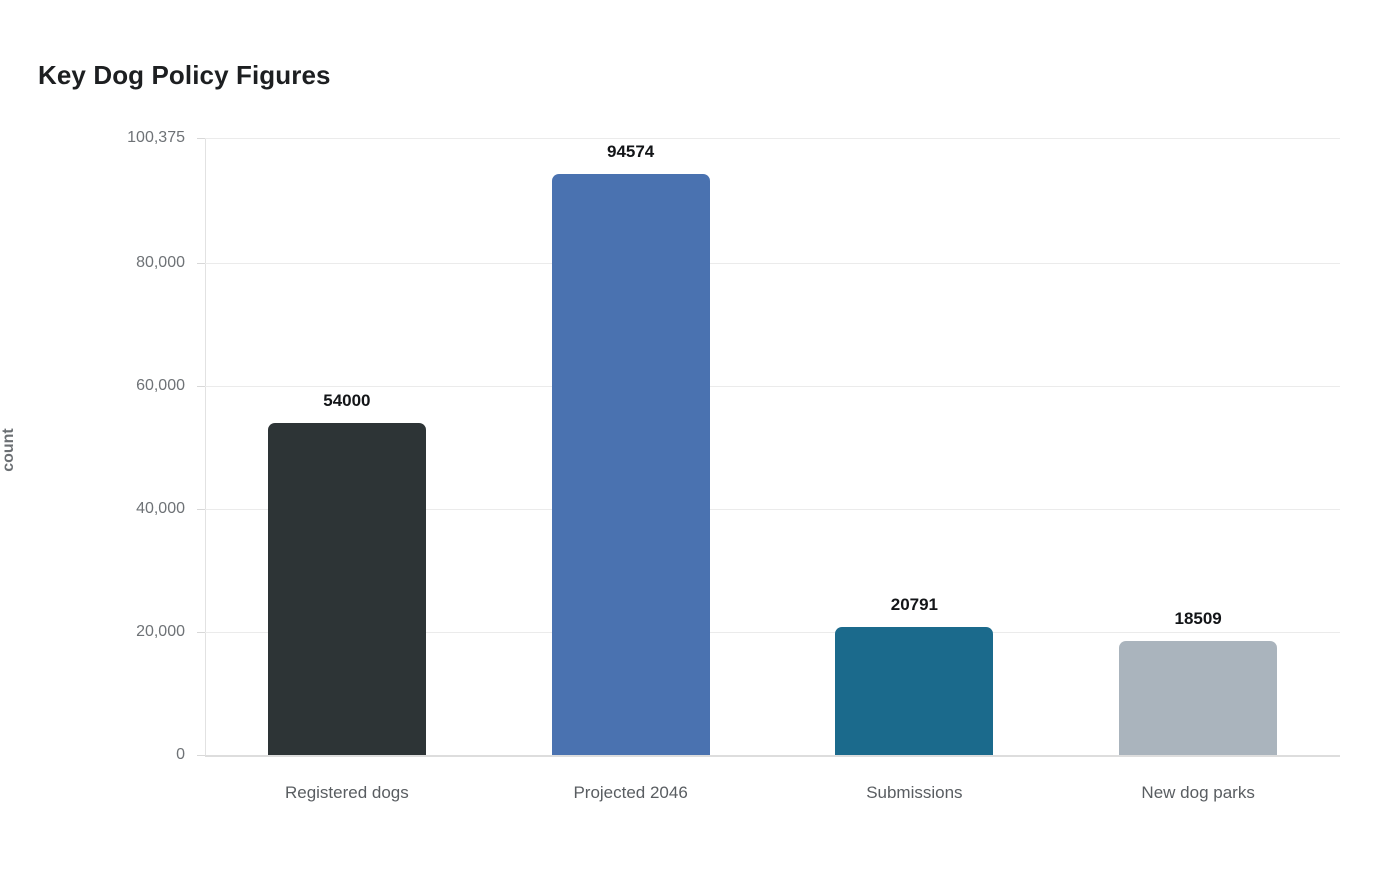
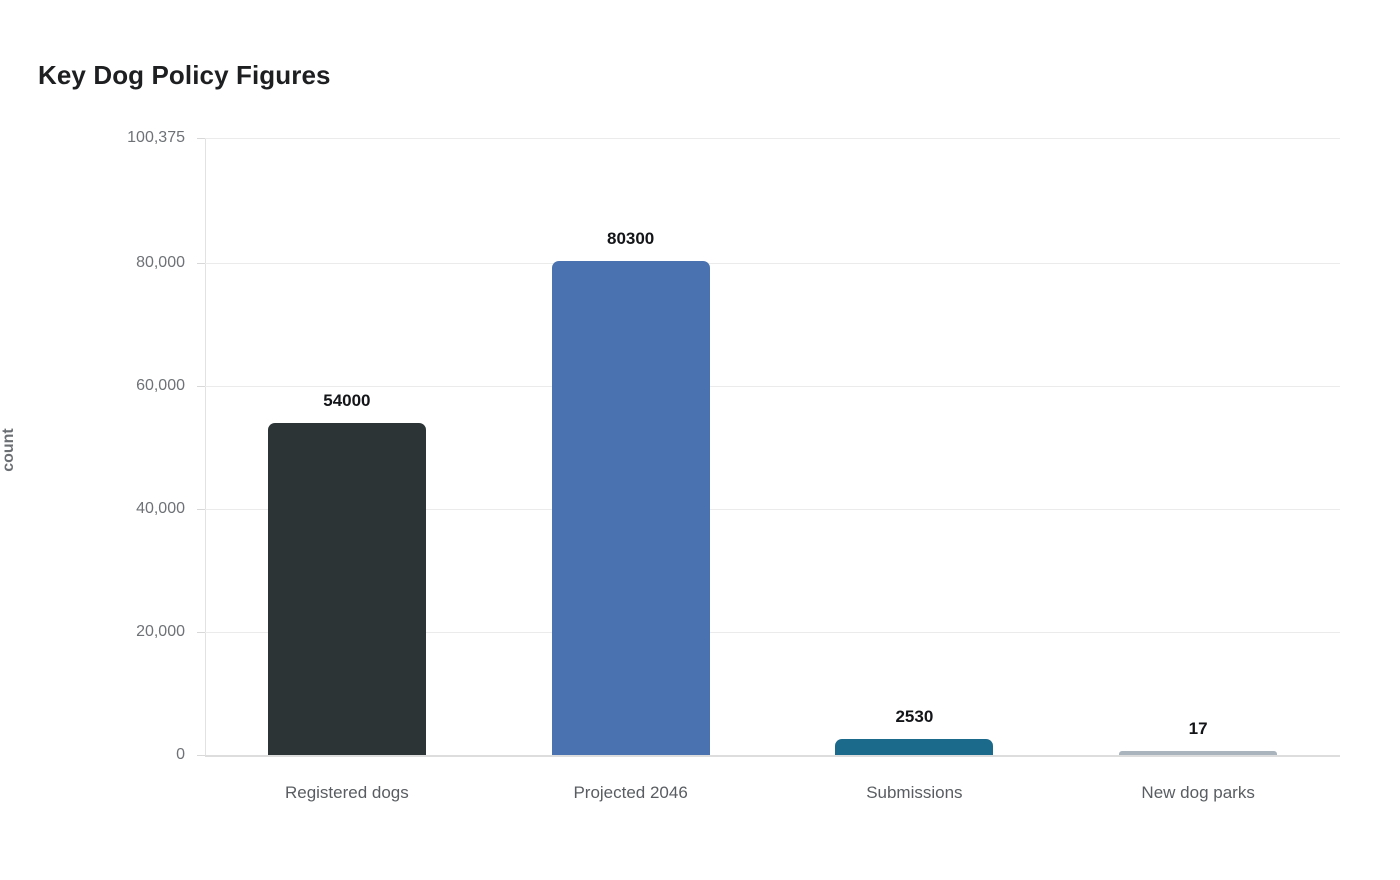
Projected 2046: 94574 -> 80300
Submissions: 20791 -> 2530
New dog parks: 18509 -> 17
